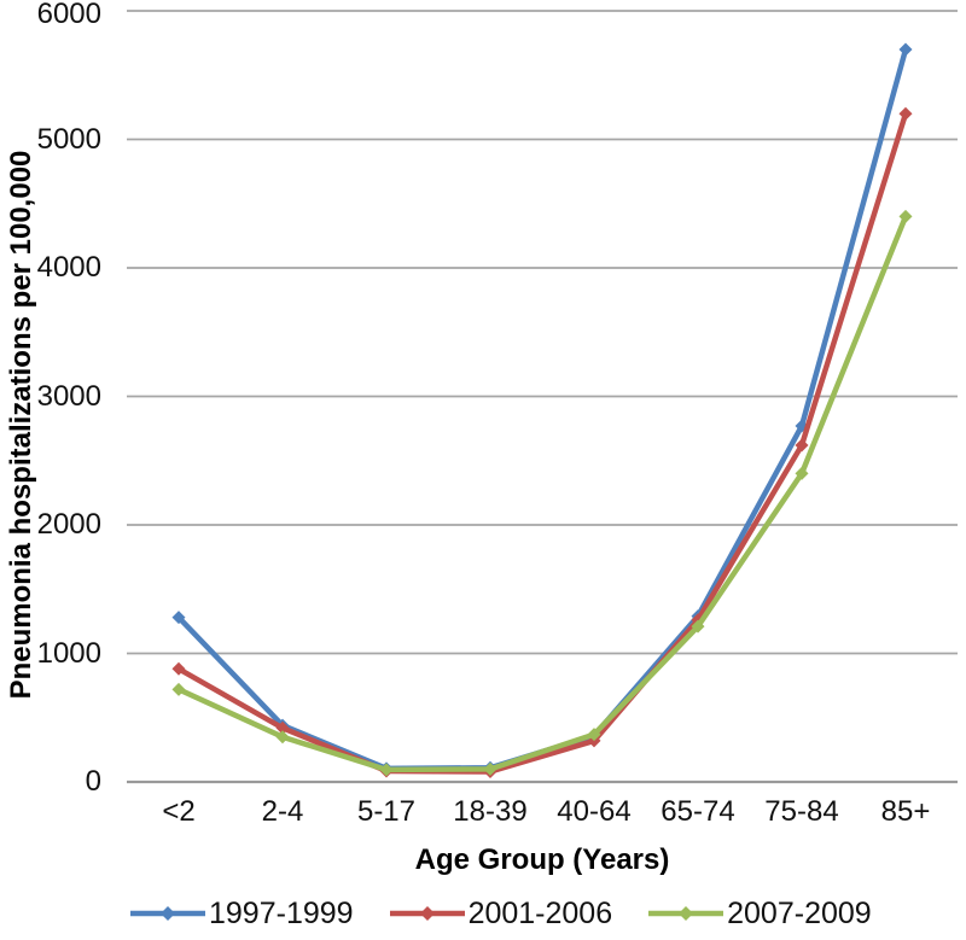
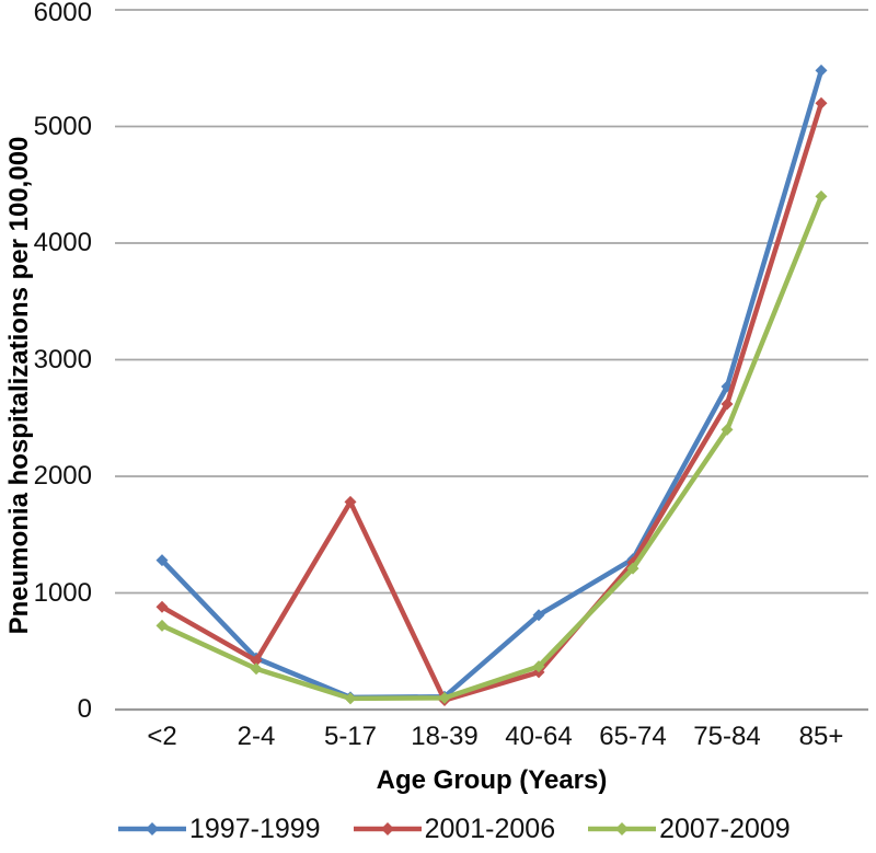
2001-2006/5-17: 80 -> 1780
1997-1999/40-64: 360 -> 810
1997-1999/85+: 5700 -> 5480
